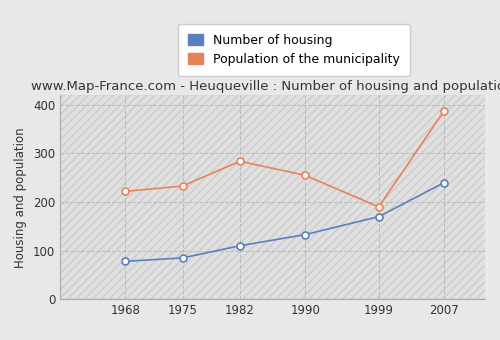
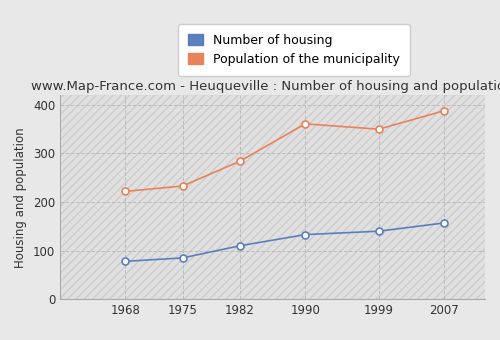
Population of the municipality/1990: 255 -> 361
Number of housing/1999: 170 -> 140
Population of the municipality/1999: 190 -> 350
Number of housing/2007: 240 -> 157
